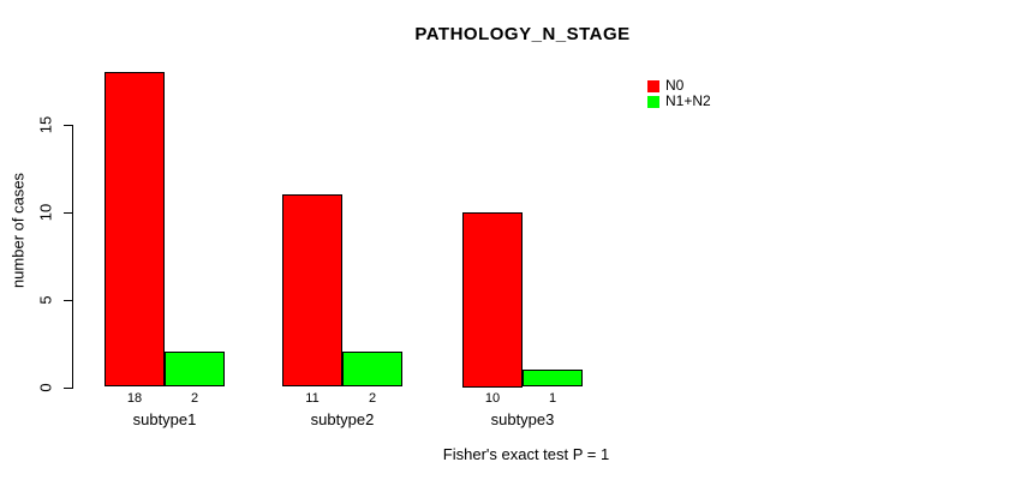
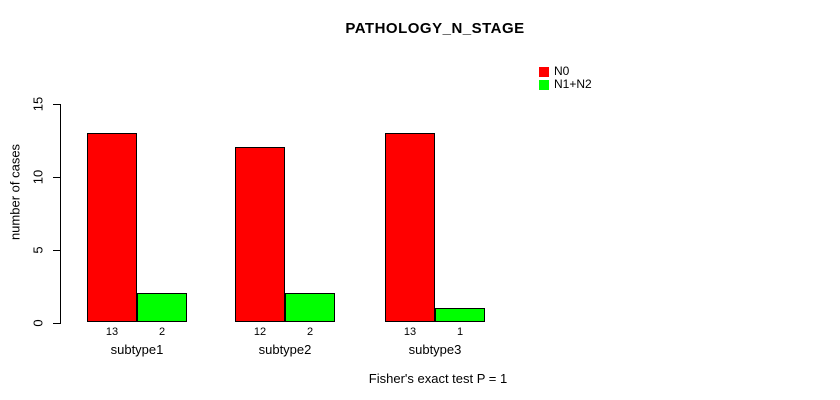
N0/subtype1: 18 -> 13
N0/subtype2: 11 -> 12
N0/subtype3: 10 -> 13
